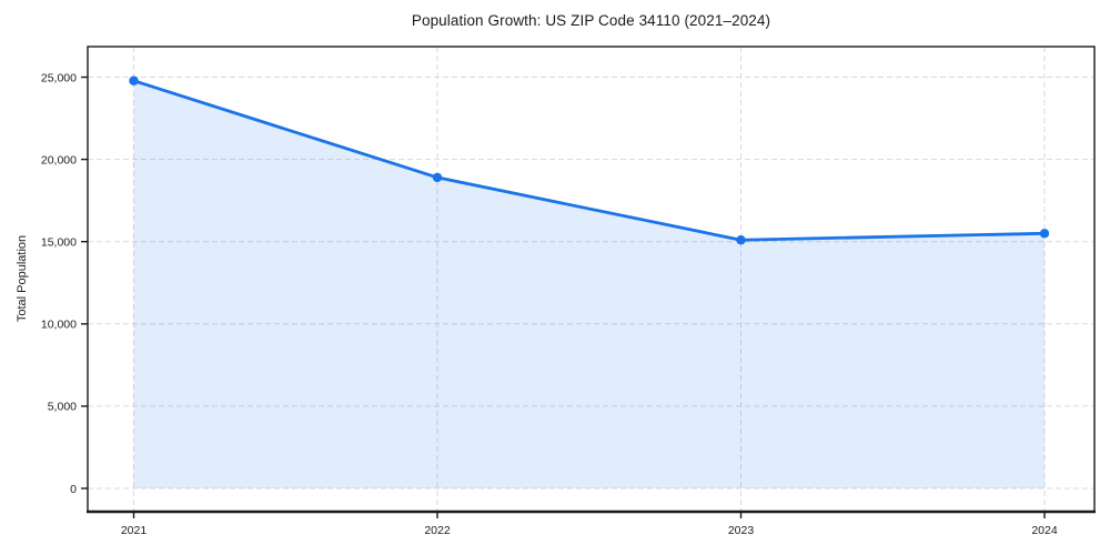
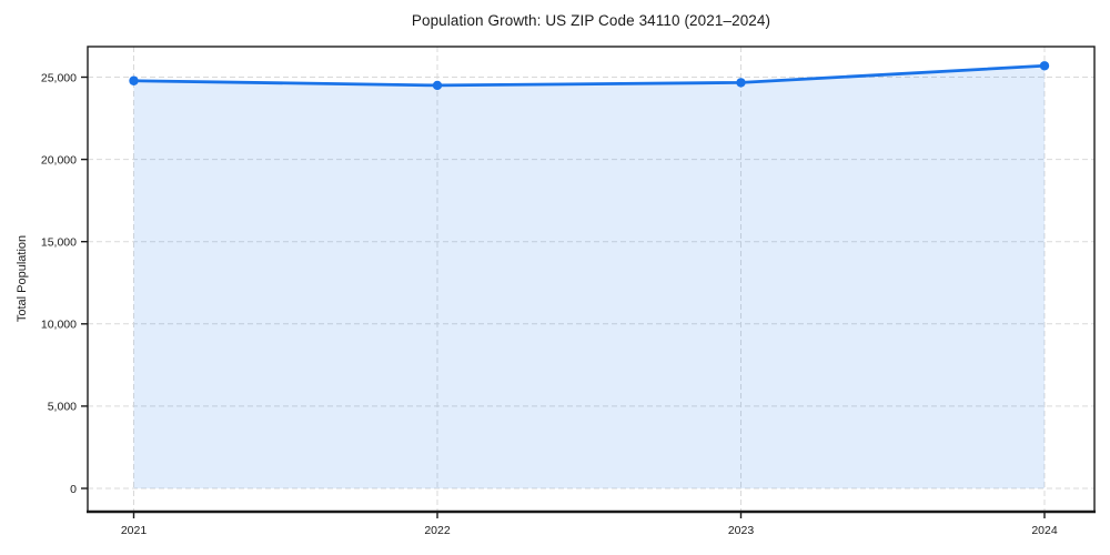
2022: 18900 -> 24500
2023: 15100 -> 24700
2024: 15500 -> 25700
